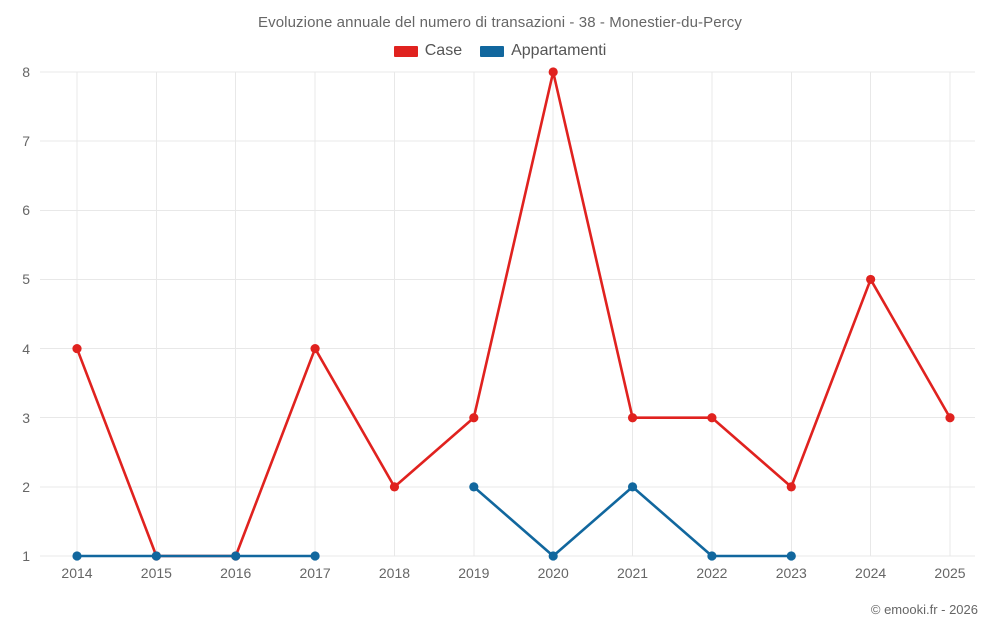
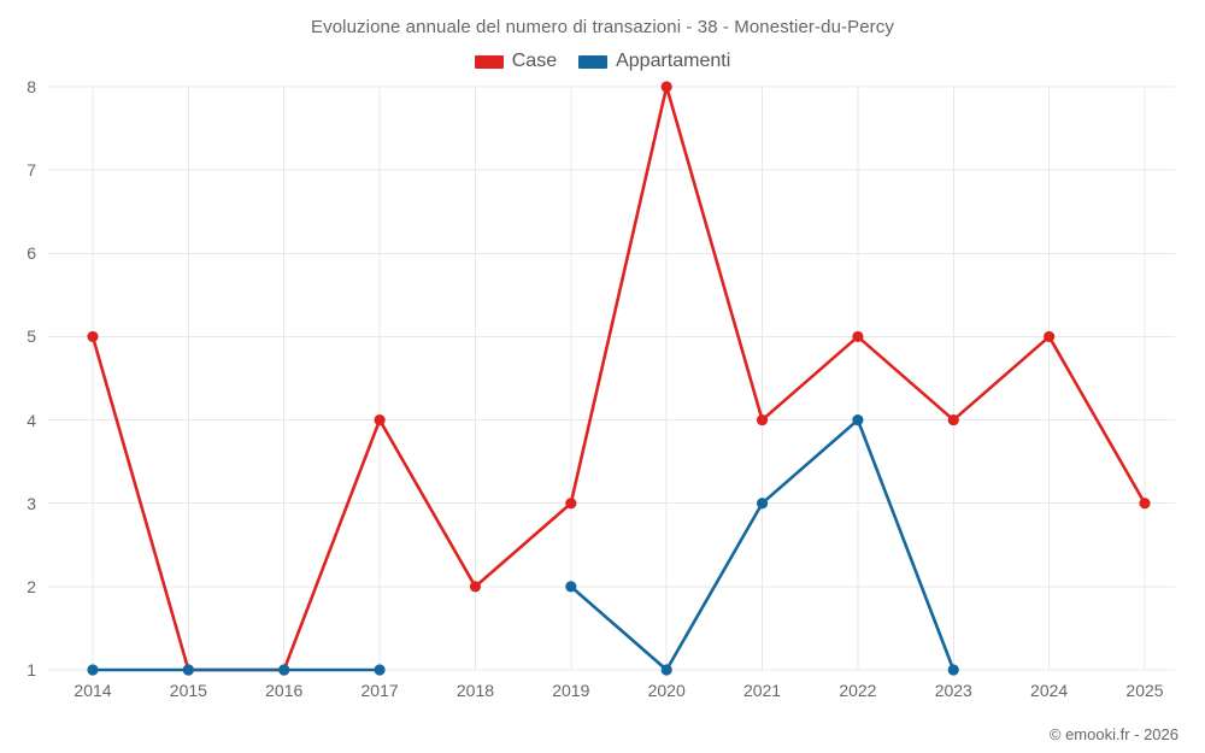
Case/2014: 4 -> 5
Case/2021: 3 -> 4
Appartamenti/2021: 2 -> 3
Case/2022: 3 -> 5
Appartamenti/2022: 1 -> 4
Case/2023: 2 -> 4
